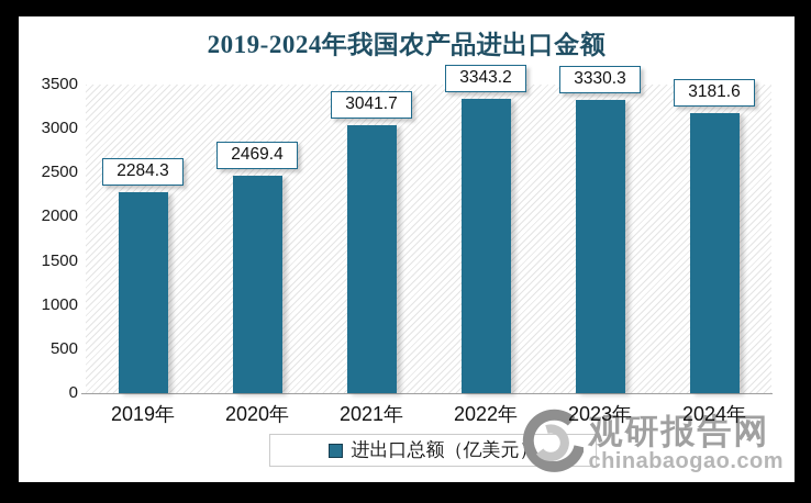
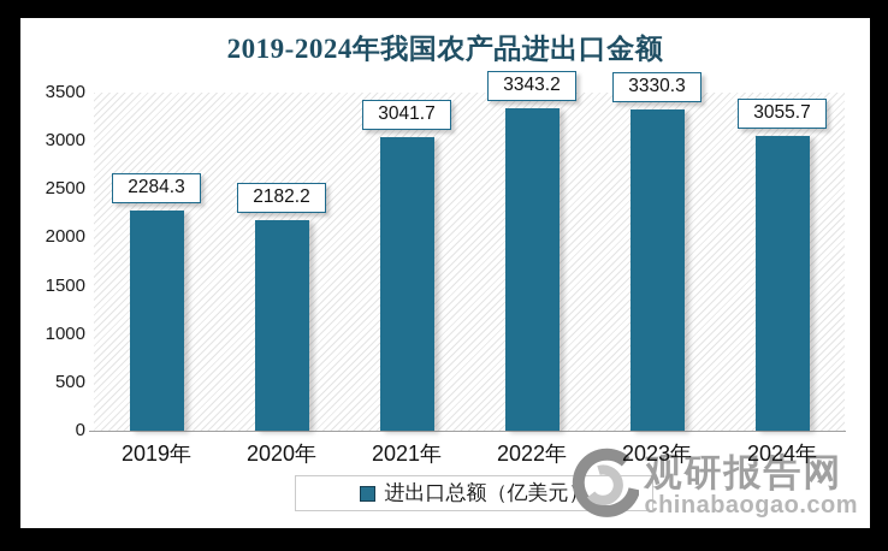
2020年: 2469.4 -> 2182.2
2024年: 3181.6 -> 3055.7
